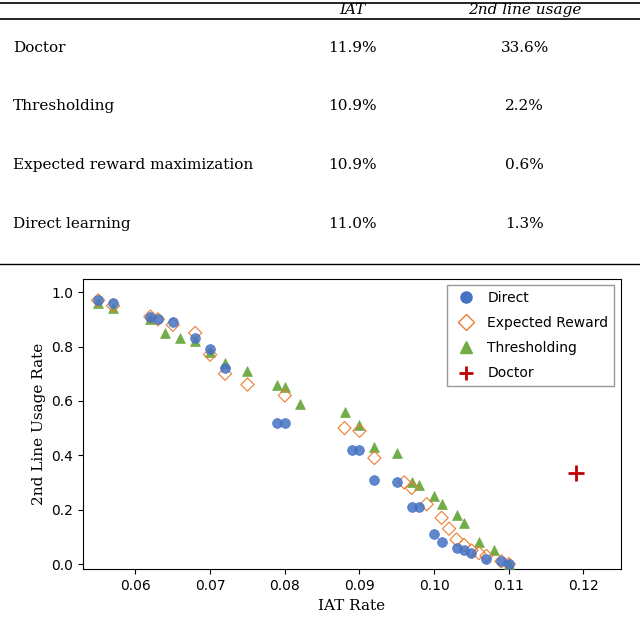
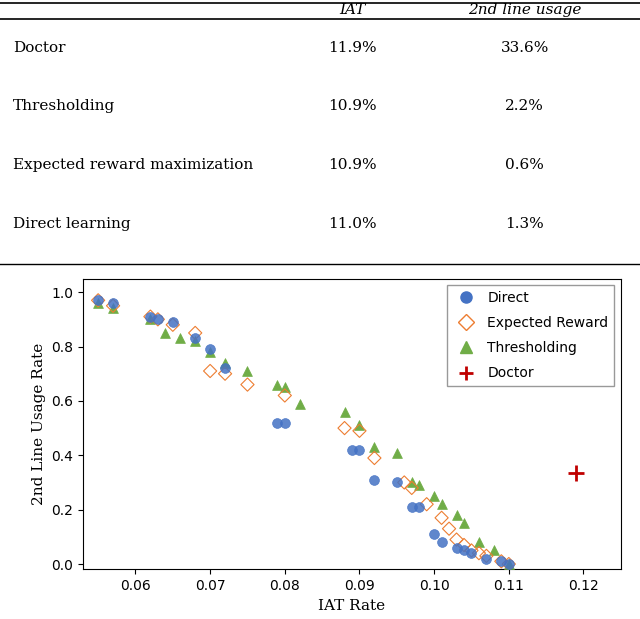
Expected Reward/0.07: 0.77 -> 0.71
